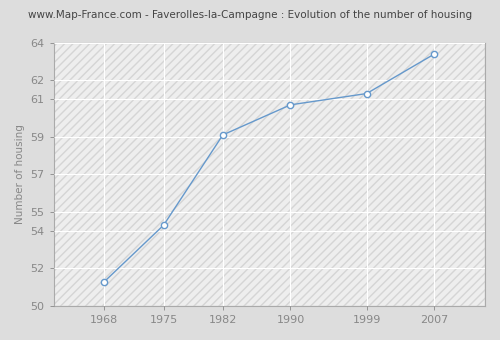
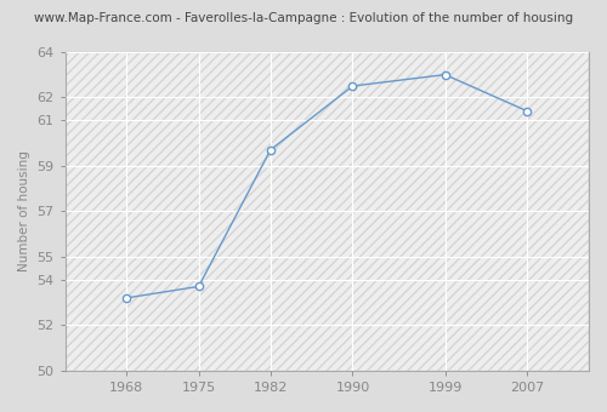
1968: 51.3 -> 53.2
1975: 54.3 -> 53.7
1982: 59.1 -> 59.7
1990: 60.7 -> 62.5
1999: 61.3 -> 63.0
2007: 63.4 -> 61.4
